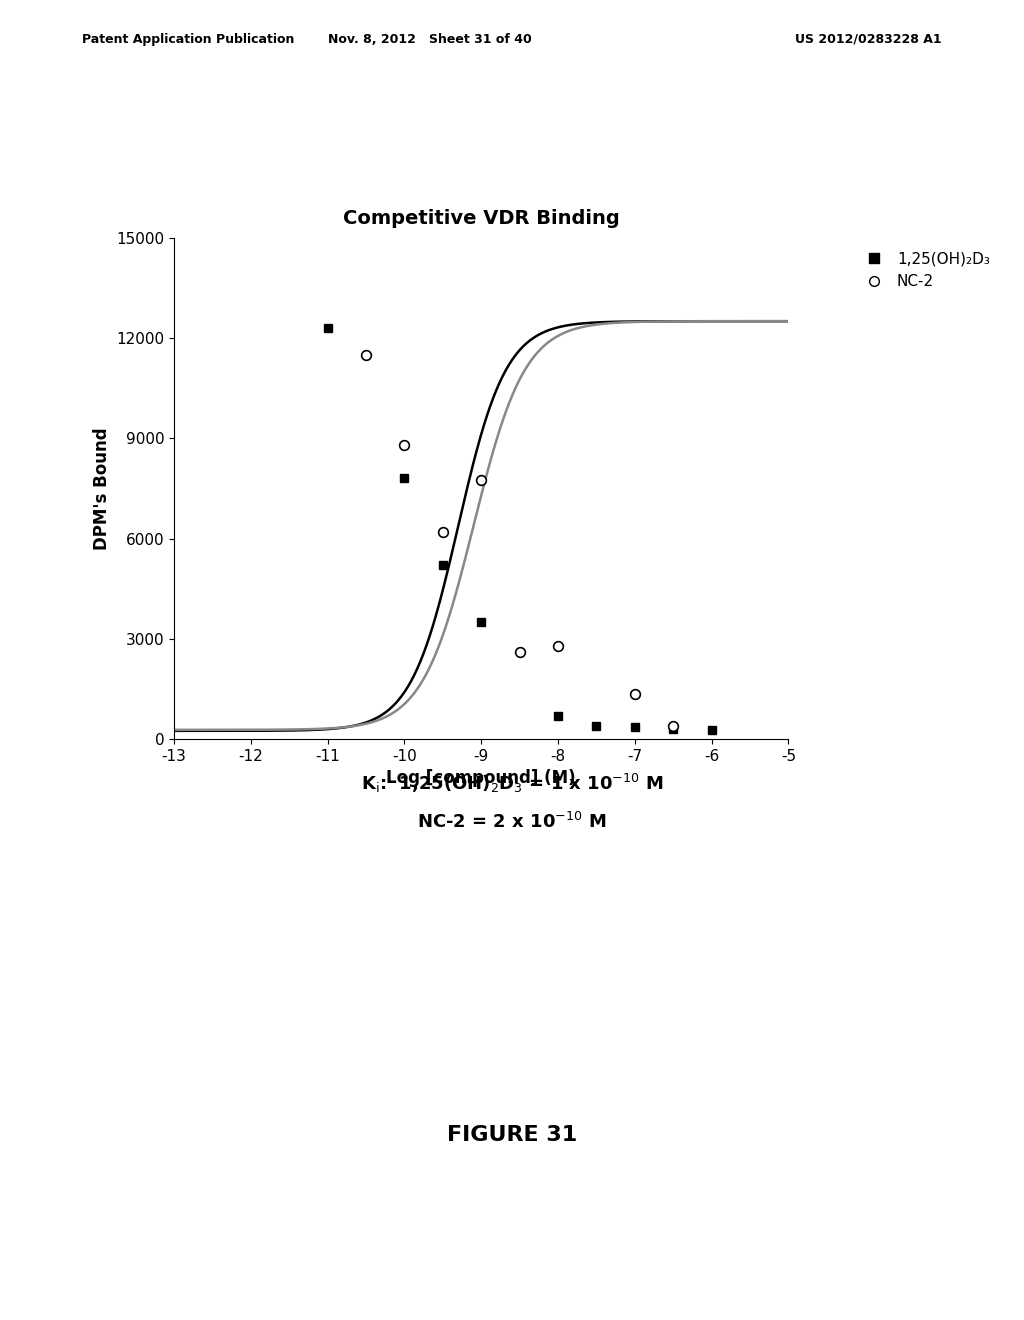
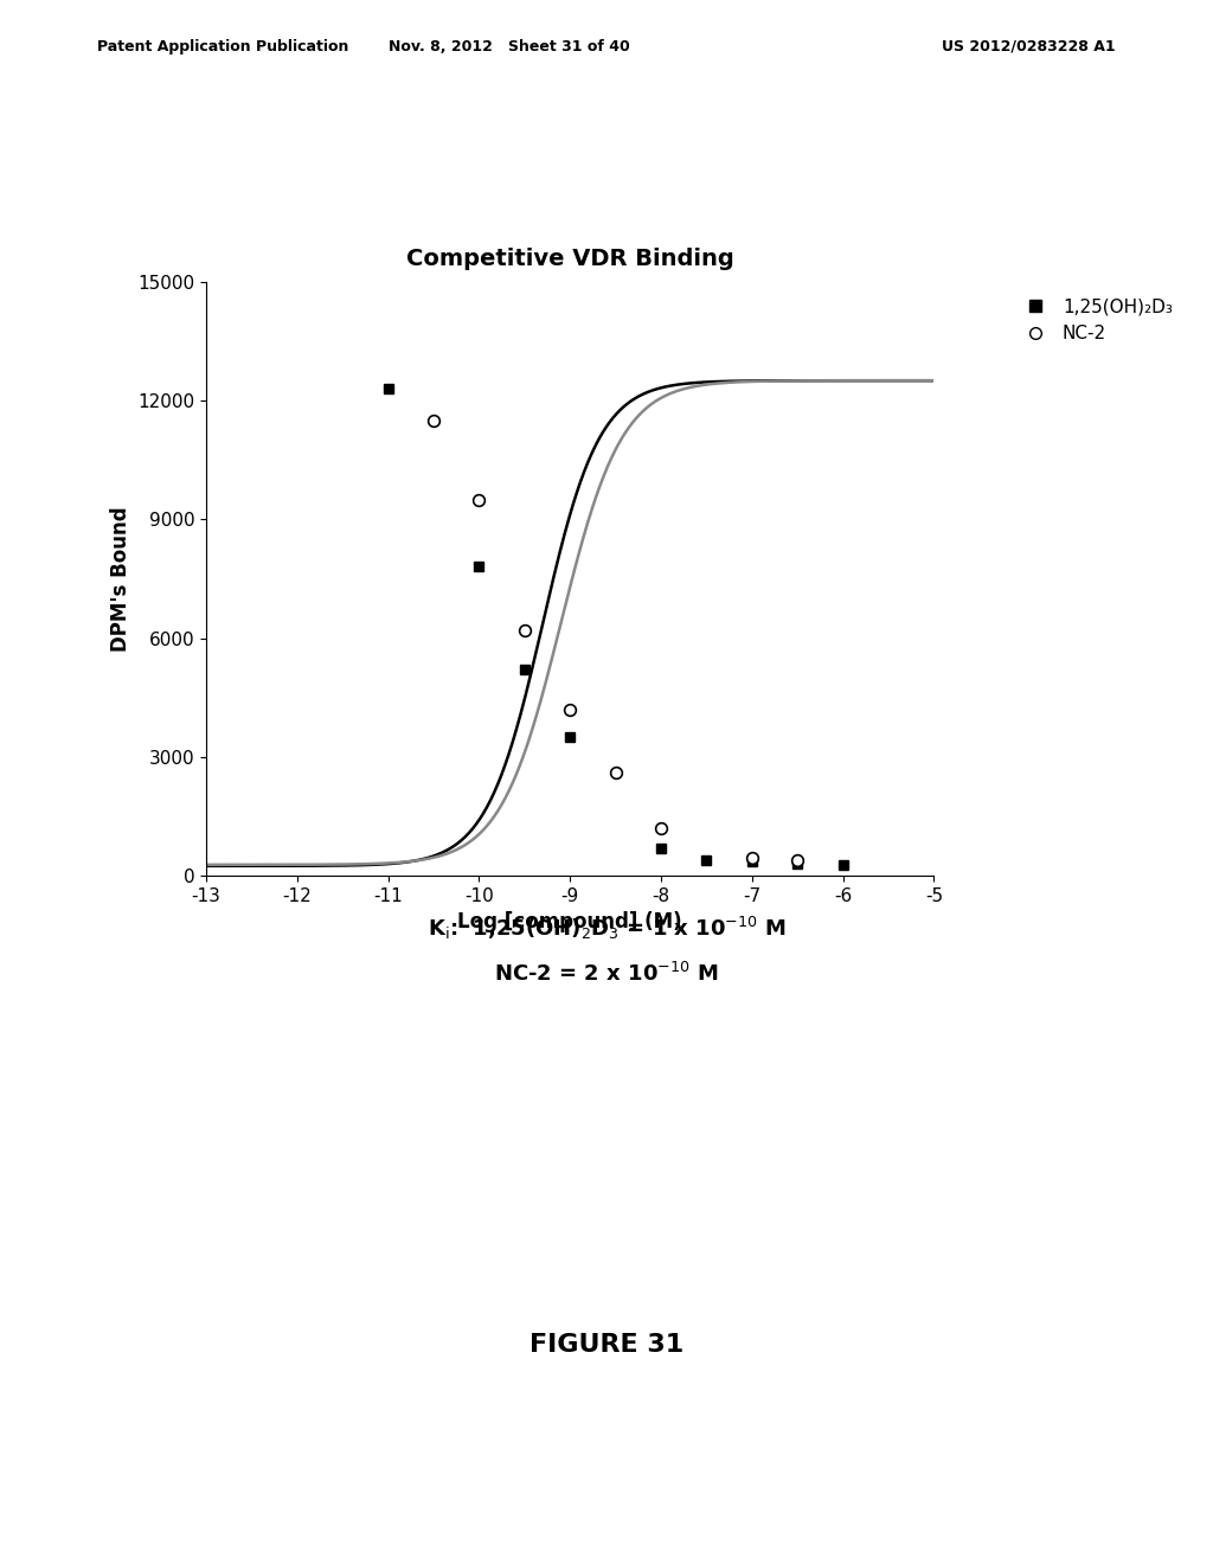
NC-2/-10: 8800 -> 9500
NC-2/-9: 7750 -> 4200
NC-2/-8: 2800 -> 1200
NC-2/-7: 1350 -> 450
